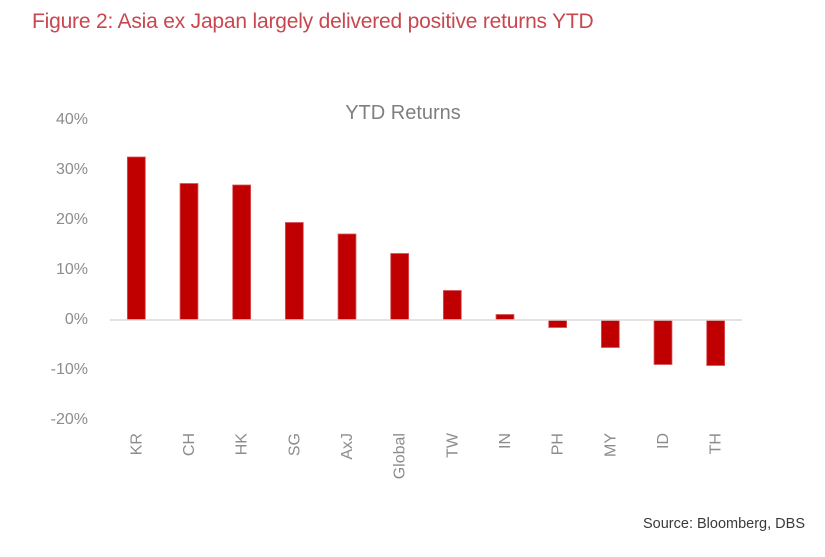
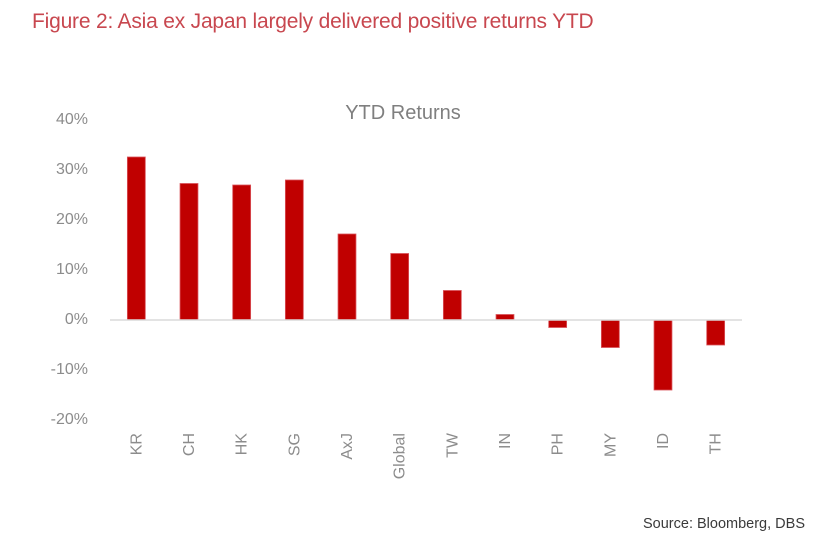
SG: 20% -> 28%
ID: -9% -> -14%
TH: -9% -> -5%
